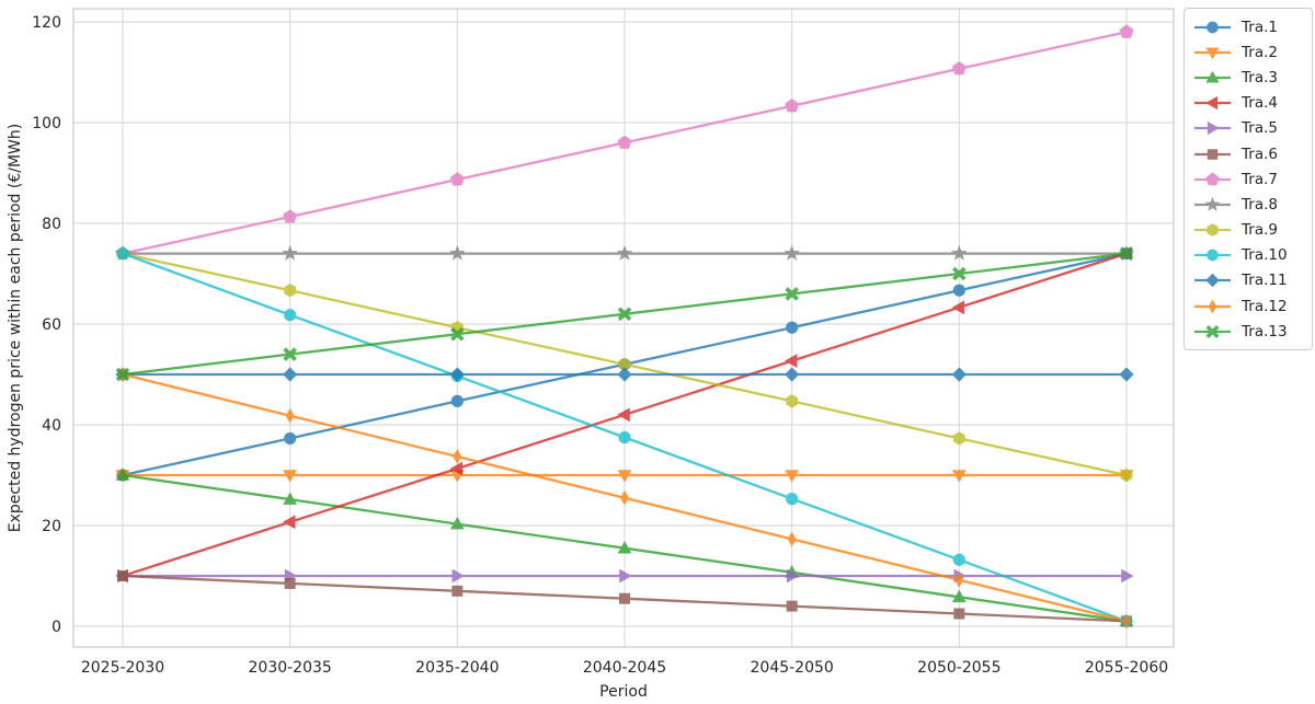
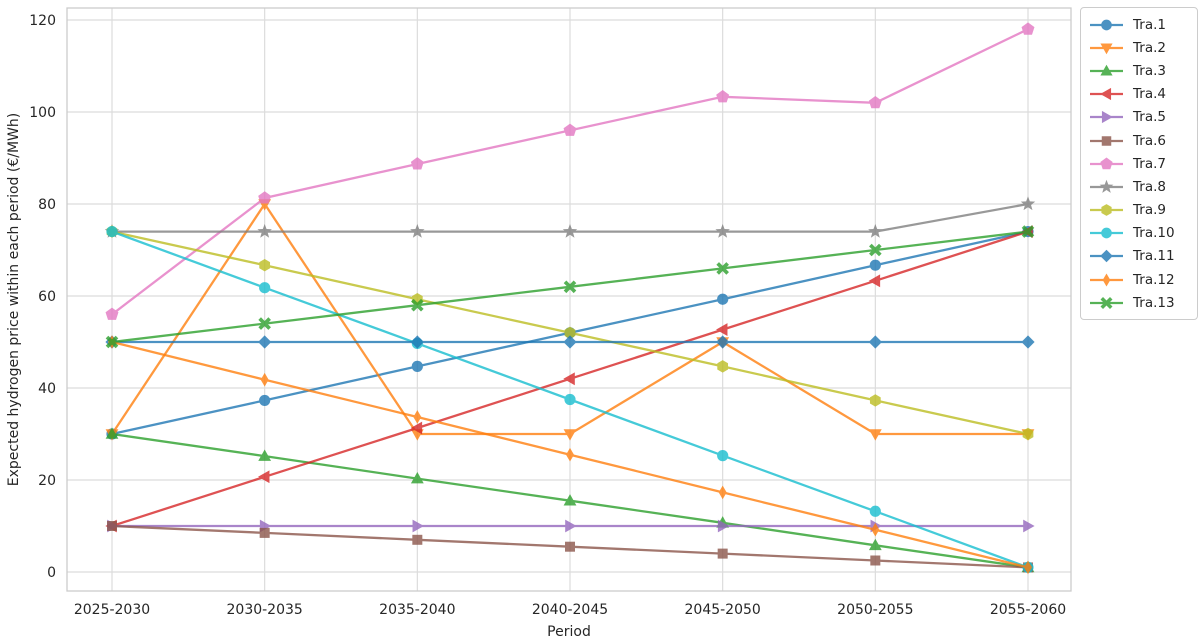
Tra.7/2025-2030: 74 -> 56
Tra.2/2030-2035: 30 -> 80
Tra.2/2045-2050: 30 -> 50
Tra.7/2050-2055: 111 -> 102
Tra.8/2055-2060: 74 -> 80
